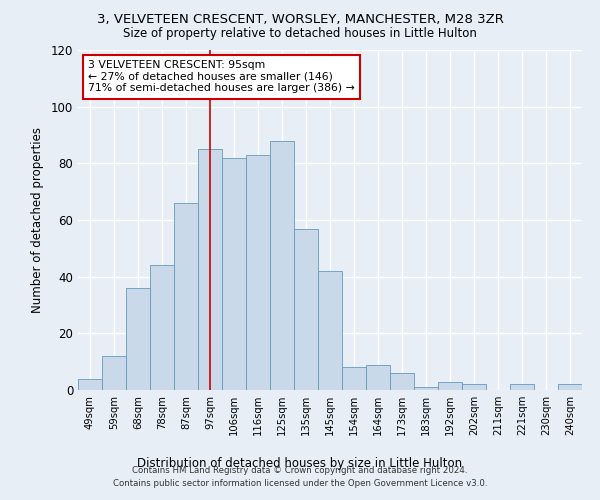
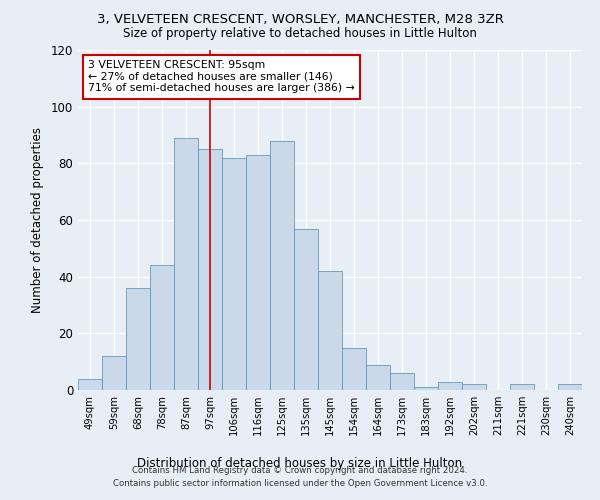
87sqm: 66 -> 89
154sqm: 8 -> 15
